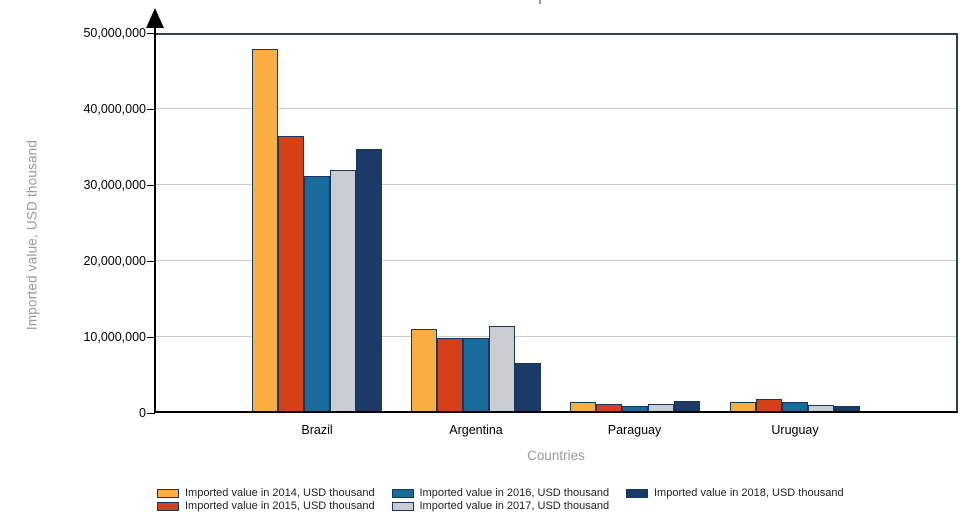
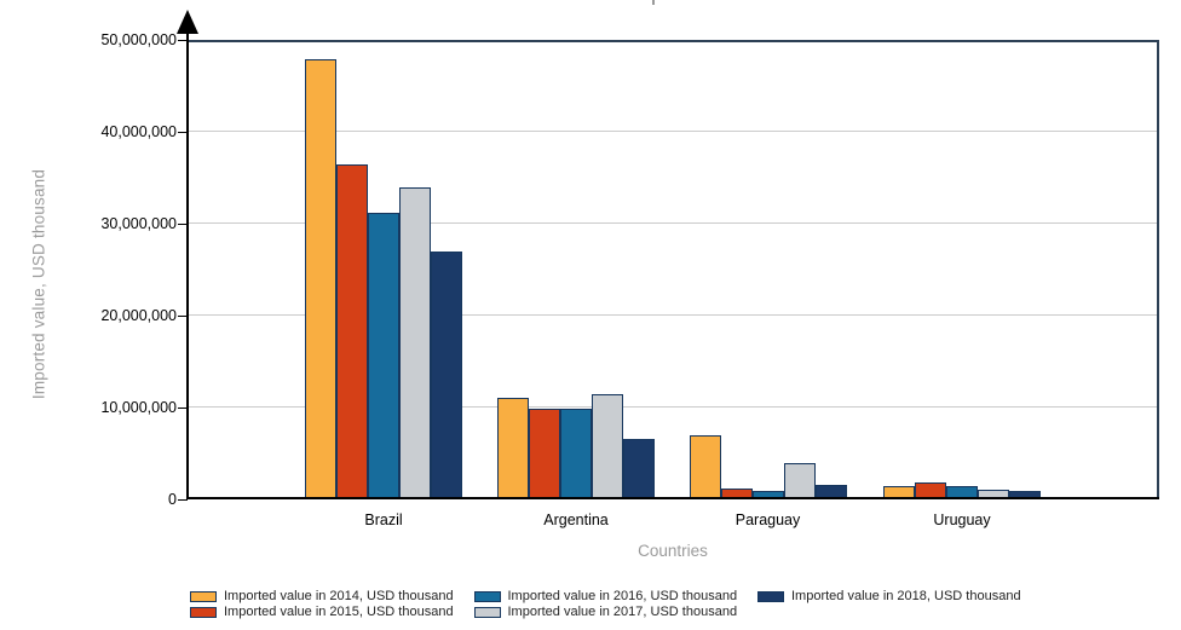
Imported value in 2017, USD thousand/Brazil: 32000000 -> 34000000
Imported value in 2018, USD thousand/Brazil: 35000000 -> 27000000
Imported value in 2014, USD thousand/Paraguay: 1000000 -> 7000000
Imported value in 2017, USD thousand/Paraguay: 1000000 -> 4000000
